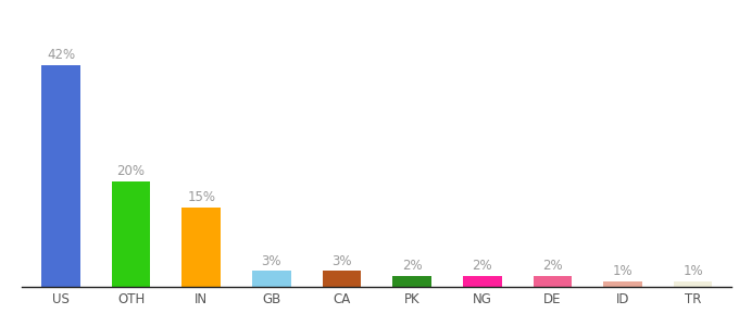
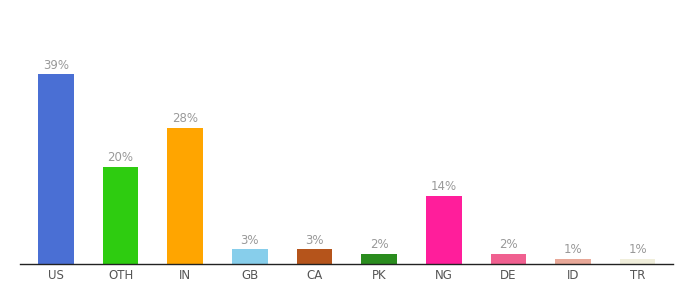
US: 42% -> 39%
IN: 15% -> 28%
NG: 2% -> 14%
